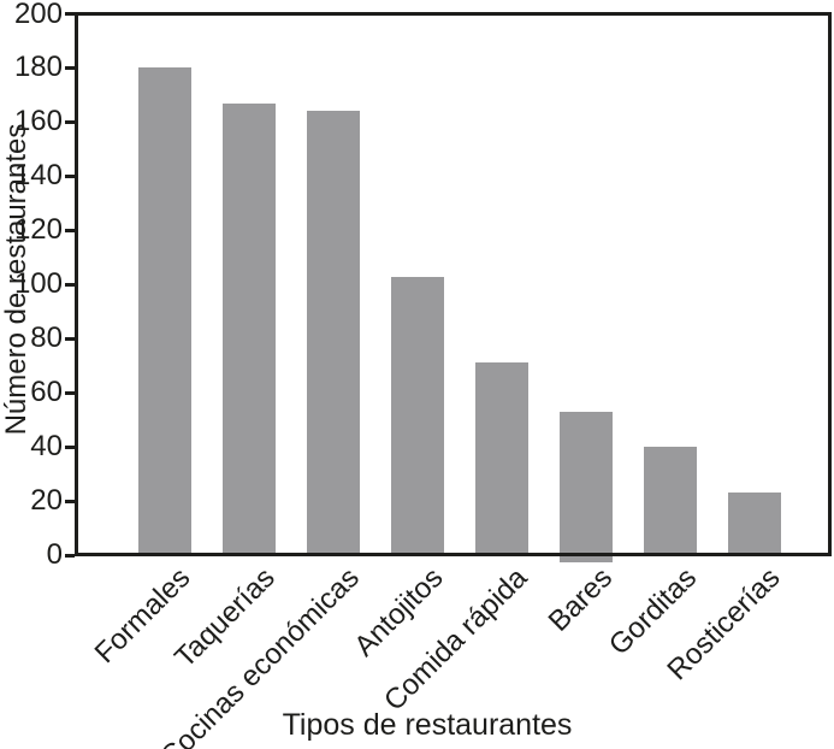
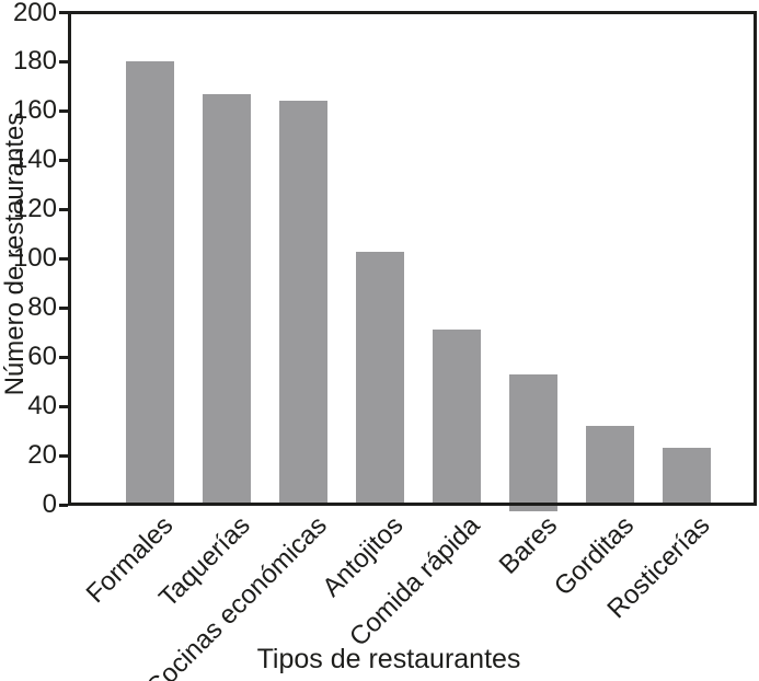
Gorditas: 40 -> 32
